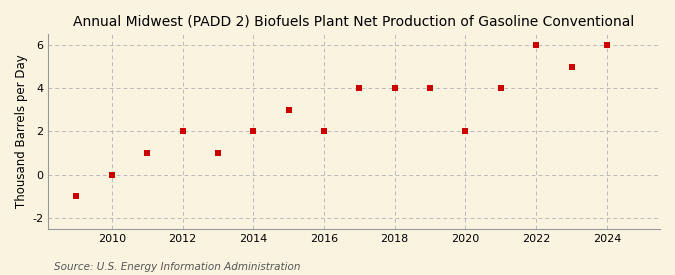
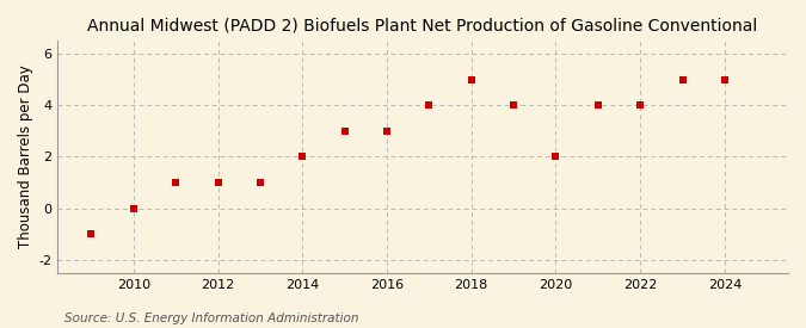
2012: 2 -> 1
2016: 2 -> 3
2018: 4 -> 5
2022: 6 -> 4
2024: 6 -> 5
